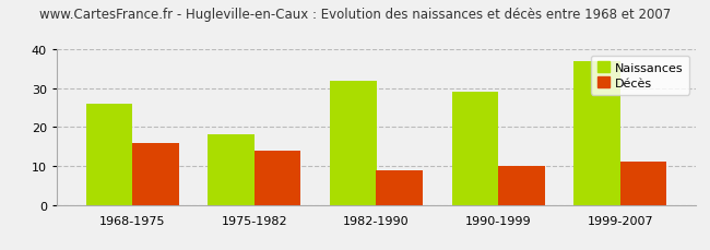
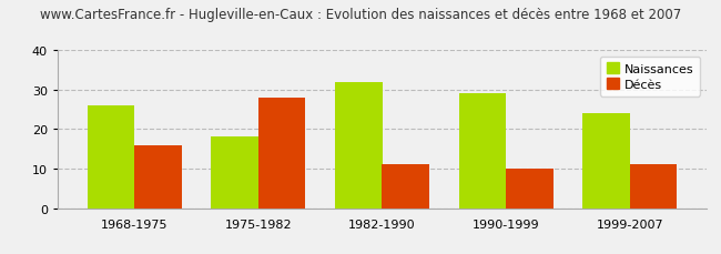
Décès/1975-1982: 14 -> 28
Décès/1982-1990: 9 -> 11
Naissances/1999-2007: 37 -> 24
